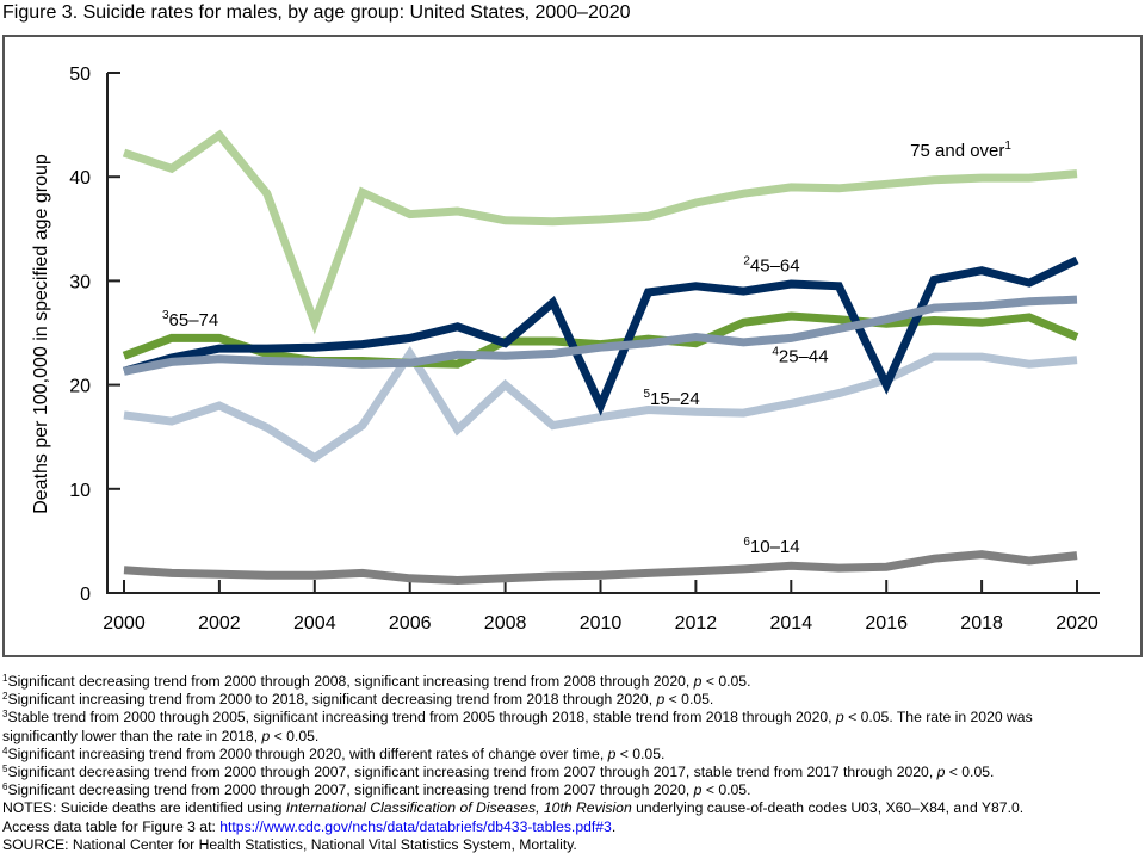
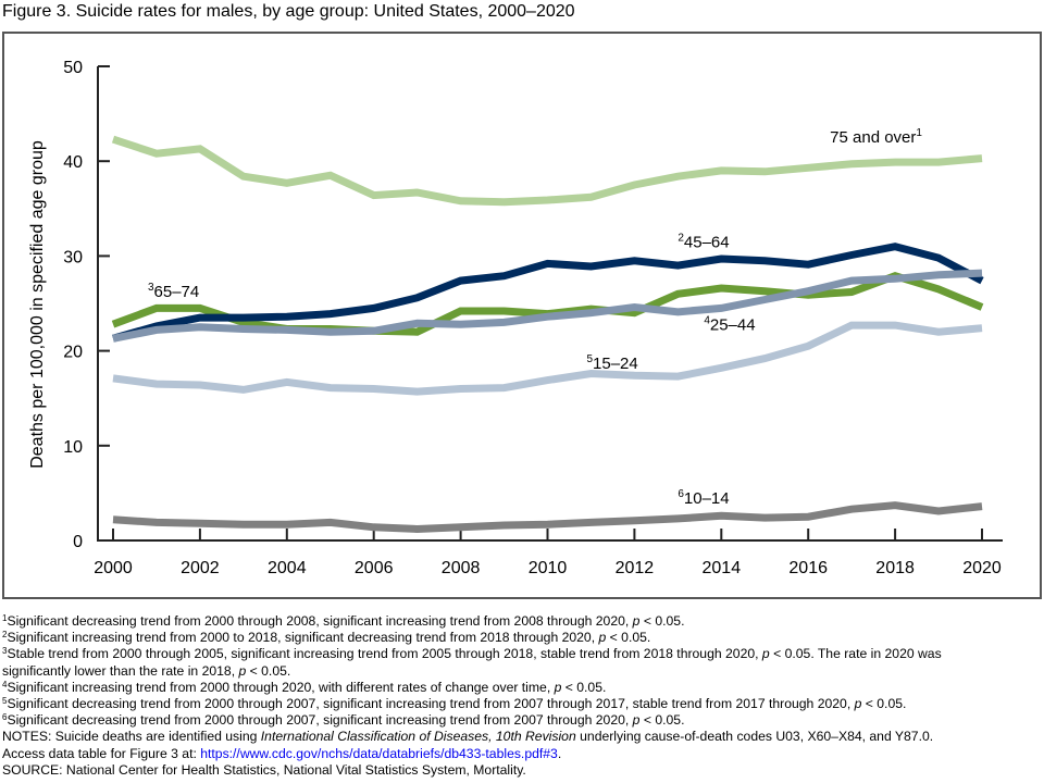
75 and over/2002: 44 -> 41
15–24/2002: 18 -> 16
75 and over/2004: 26 -> 38
15–24/2004: 13 -> 17
15–24/2006: 23 -> 16
45–64/2008: 24 -> 27
15–24/2008: 20 -> 16
45–64/2010: 18 -> 29
45–64/2016: 20 -> 29
65–74/2018: 26 -> 28
45–64/2020: 32 -> 27
